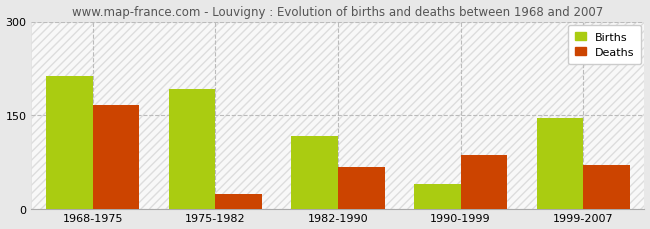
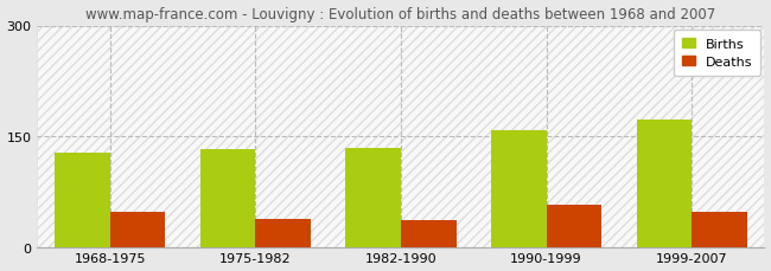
Births/1968-1975: 212 -> 128
Deaths/1968-1975: 166 -> 47
Births/1975-1982: 192 -> 132
Deaths/1975-1982: 24 -> 38
Births/1982-1990: 116 -> 134
Deaths/1982-1990: 66 -> 36
Births/1990-1999: 40 -> 158
Deaths/1990-1999: 86 -> 57
Births/1999-2007: 146 -> 173
Deaths/1999-2007: 70 -> 48
